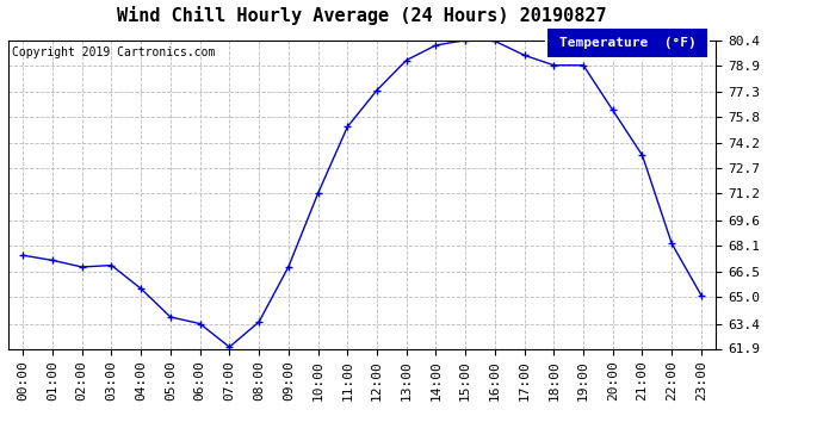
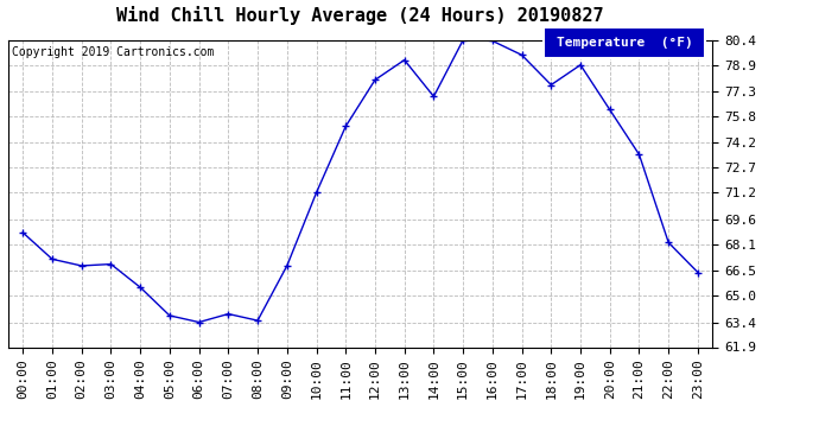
00:00: 67.5 -> 68.8
07:00: 62.0 -> 63.9
12:00: 77.4 -> 78.0
14:00: 80.1 -> 77.0
18:00: 78.9 -> 77.7
23:00: 65.1 -> 66.4
